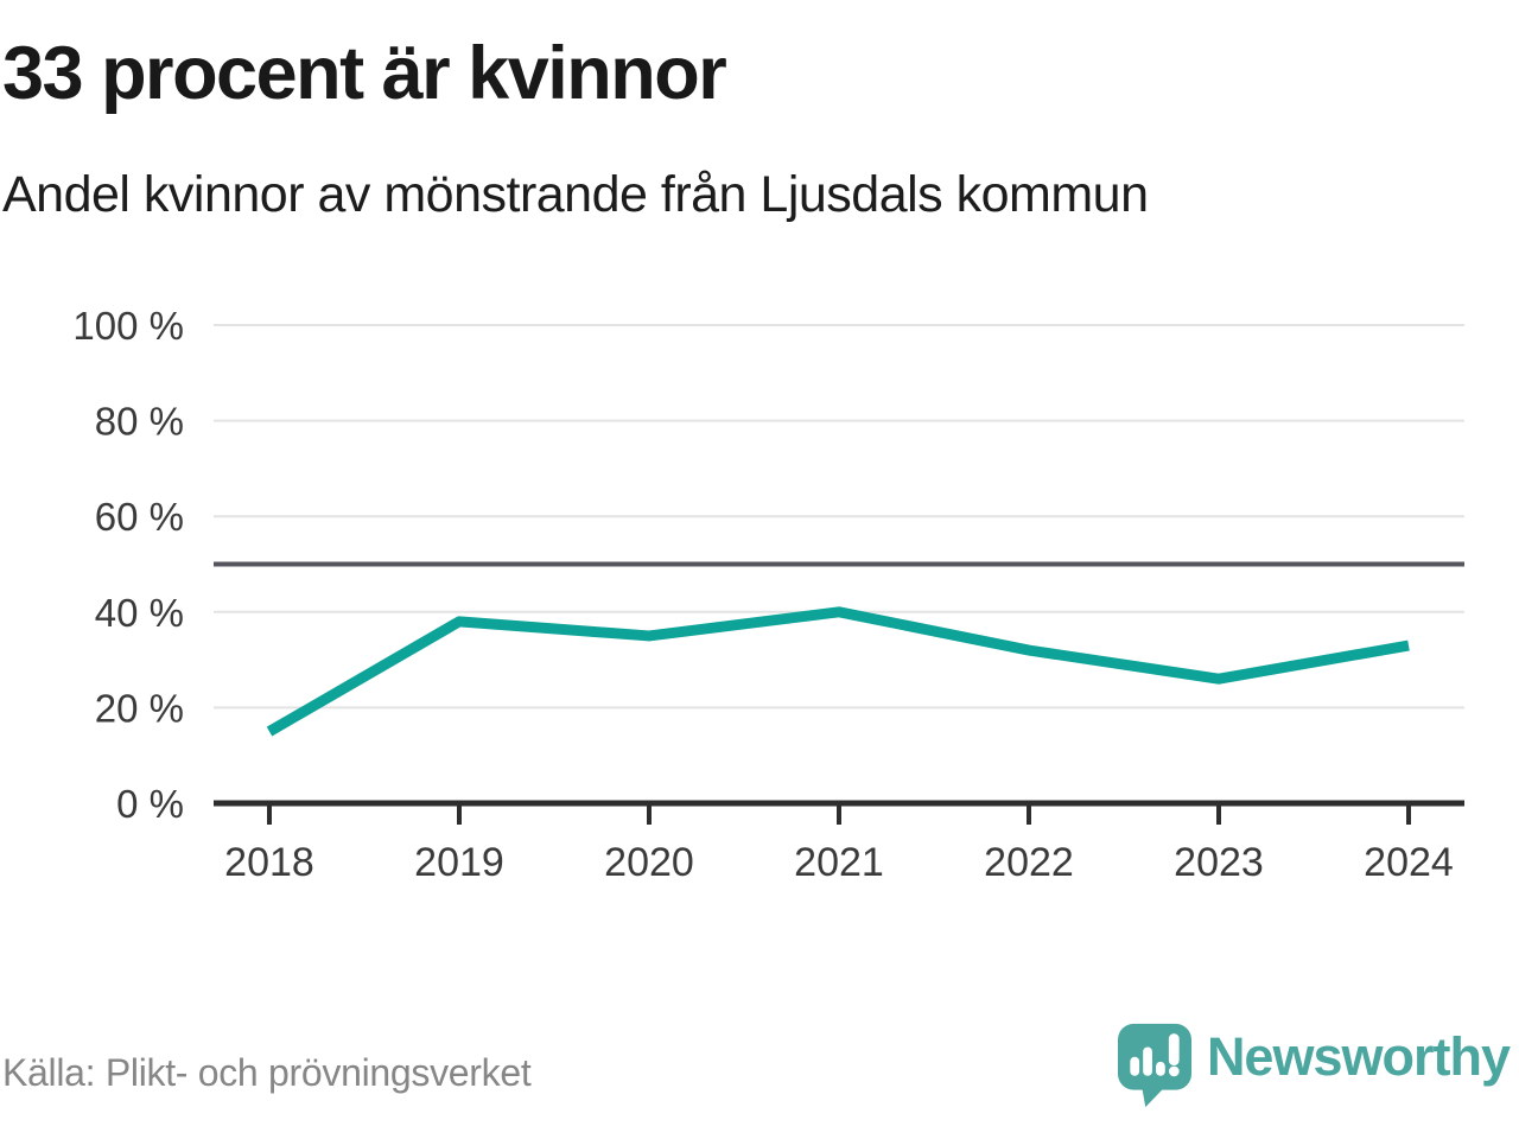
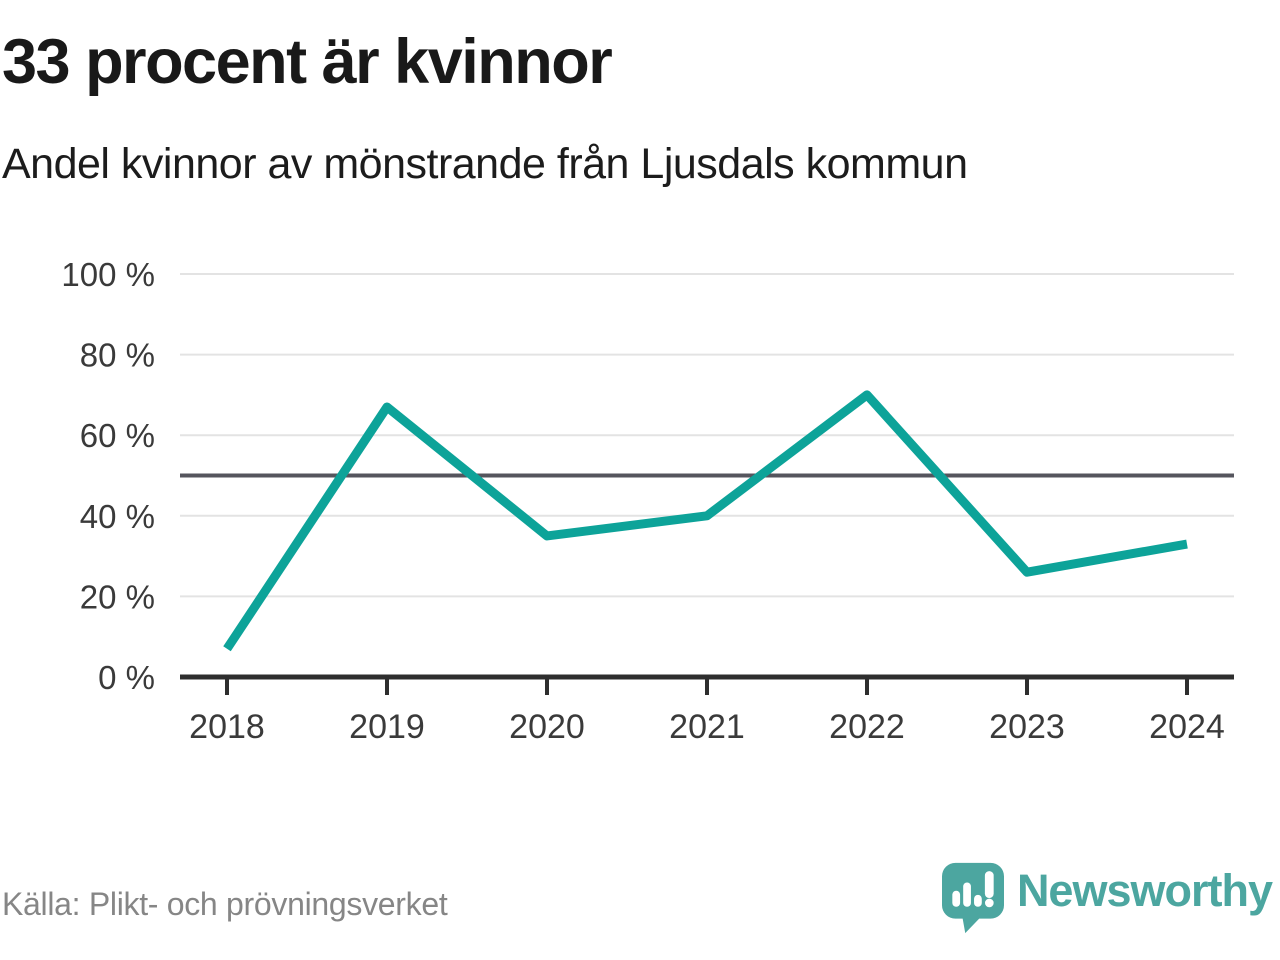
2018: 15% -> 7%
2019: 38% -> 67%
2022: 32% -> 70%
